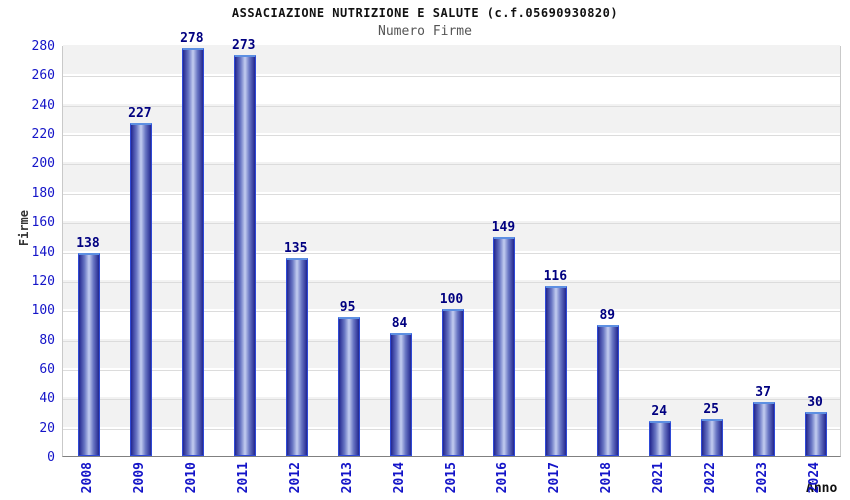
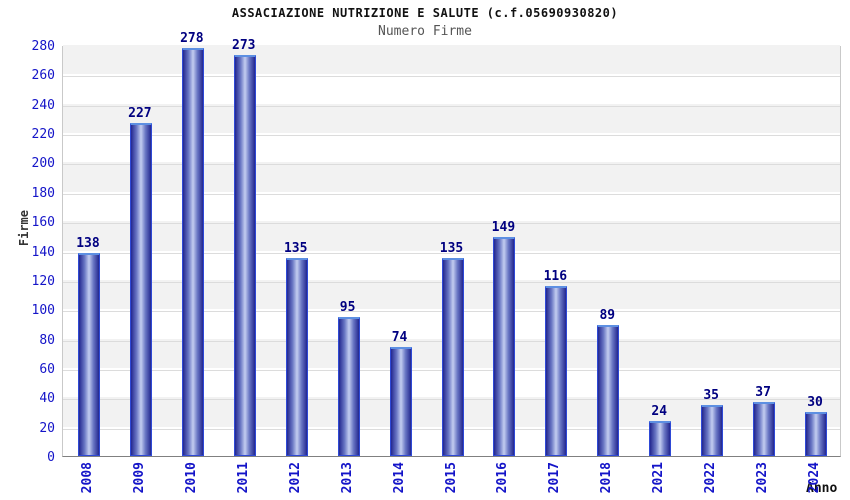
2014: 84 -> 74
2015: 100 -> 135
2022: 25 -> 35
